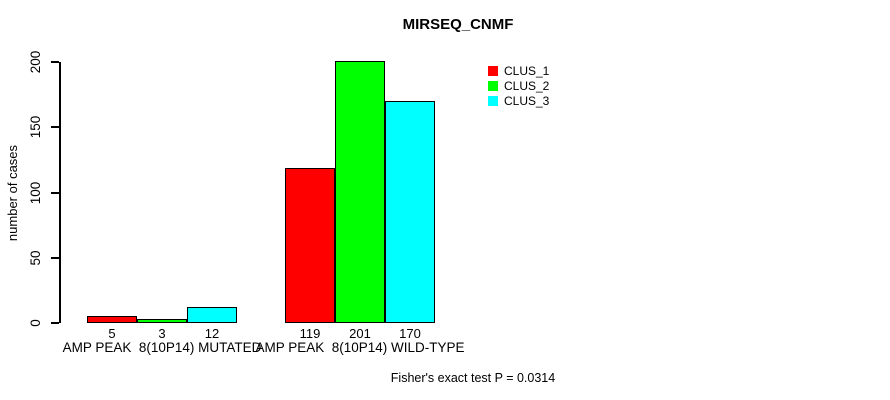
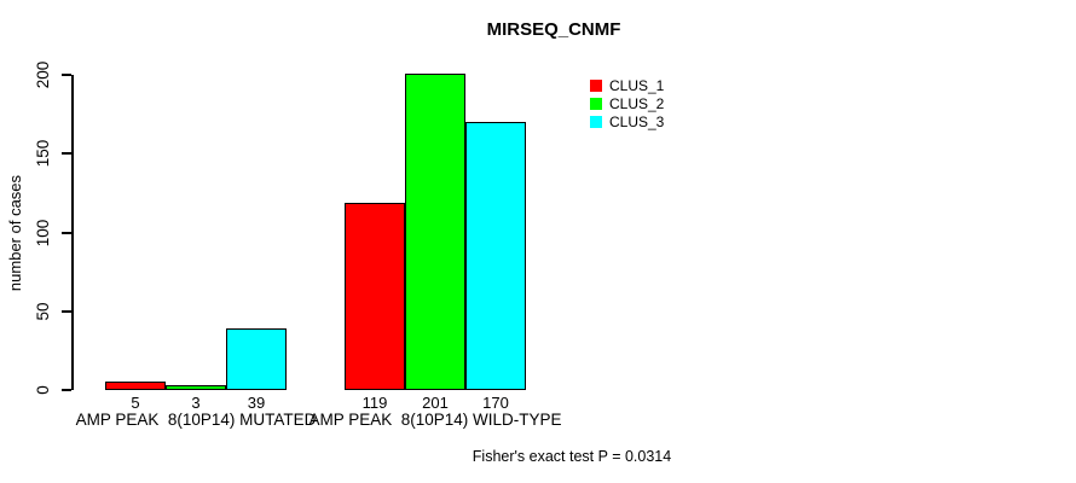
CLUS_3/AMP PEAK 8(10P14) MUTATED: 12 -> 39
